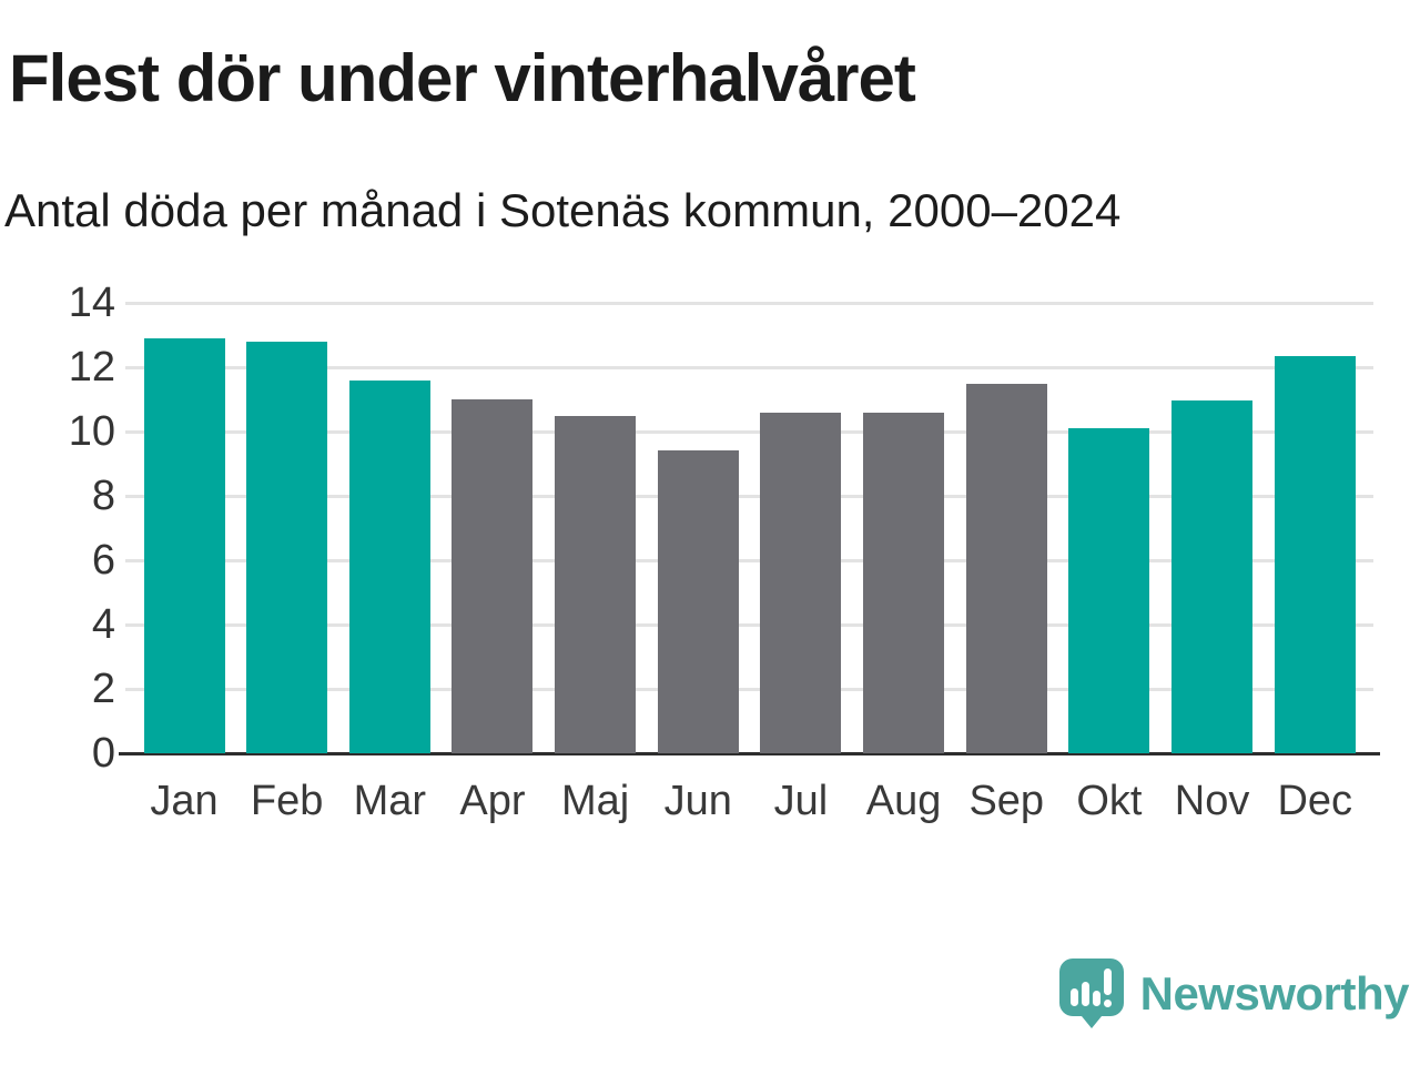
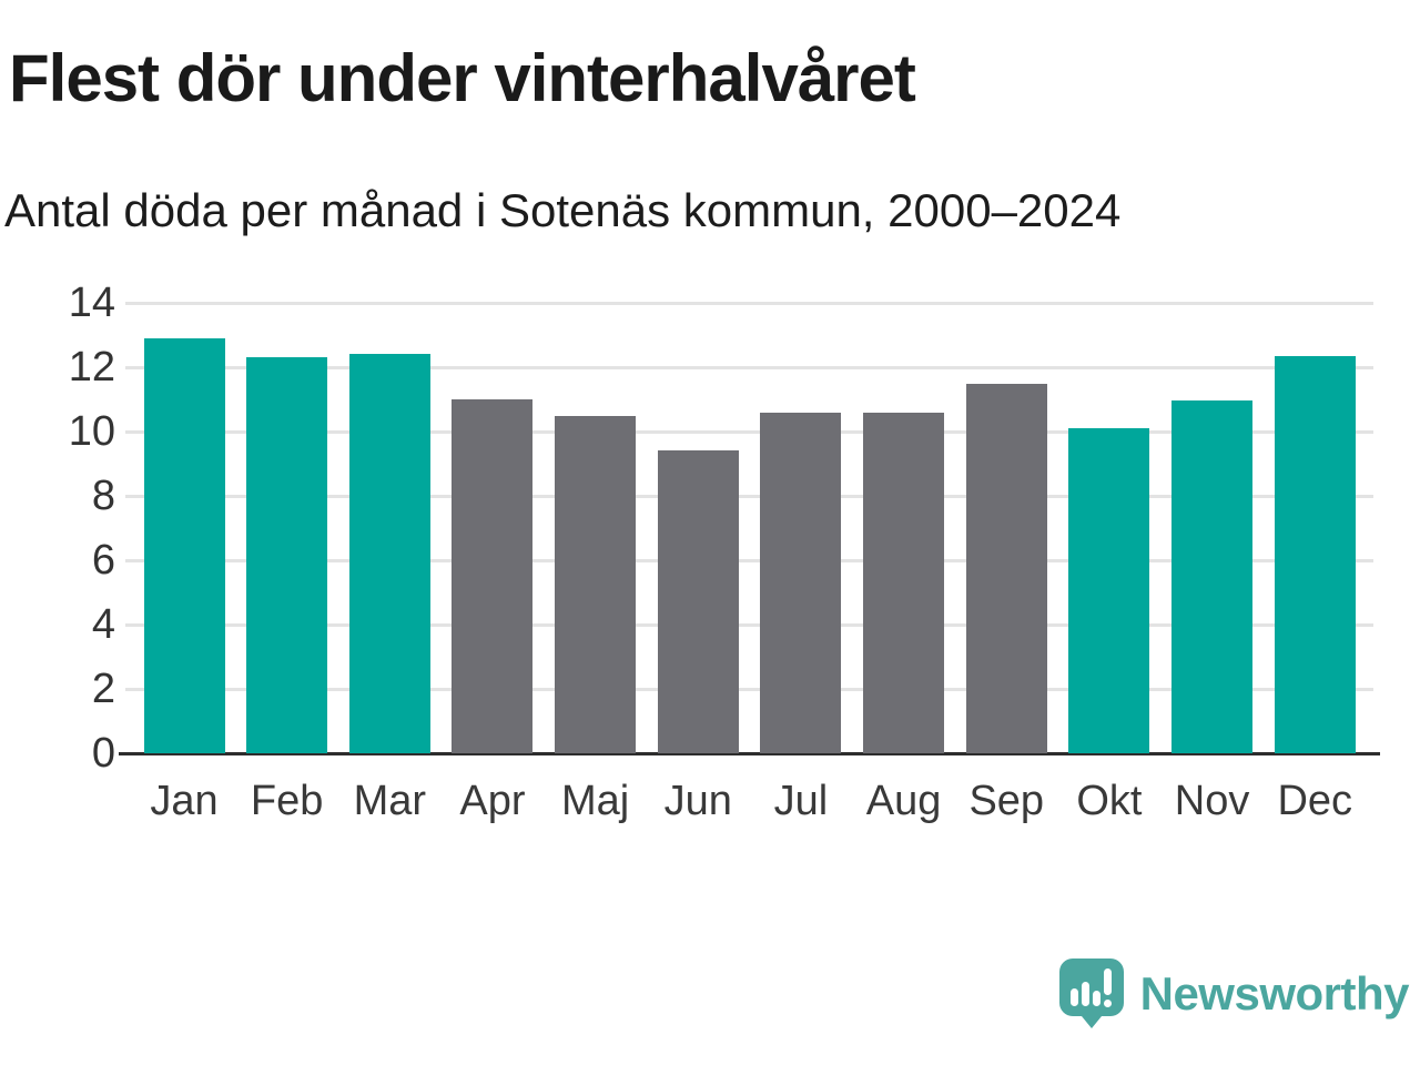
Feb: 12.8 -> 12.3
Mar: 11.6 -> 12.4
